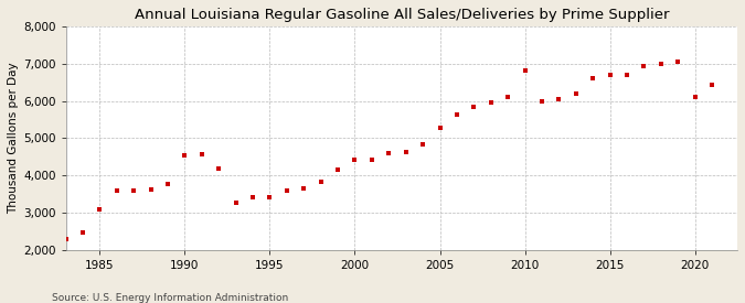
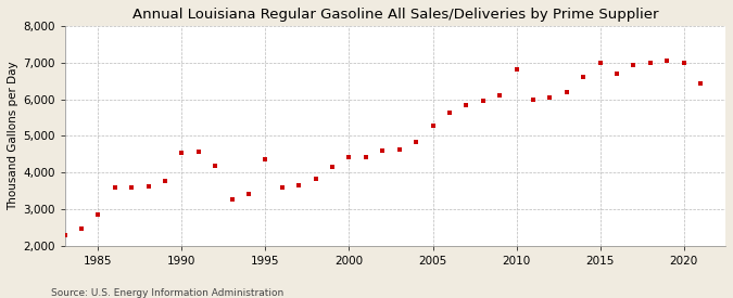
1985: 3,080 -> 2,850
1995: 3,430 -> 4,350
2015: 6,690 -> 7,000
2020: 6,100 -> 7,000
